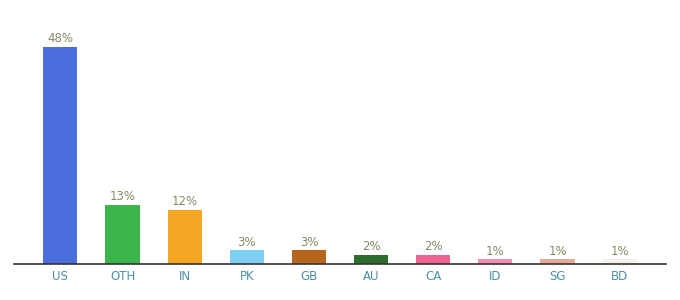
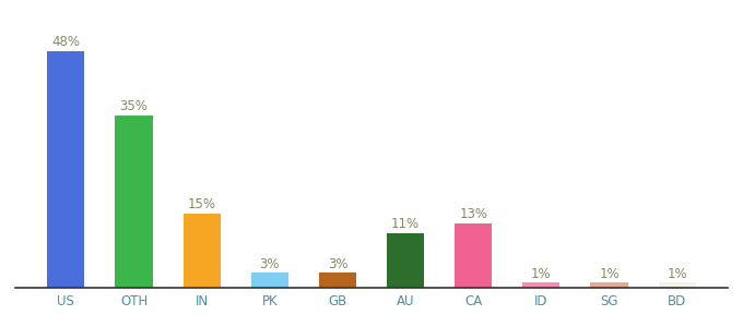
OTH: 13% -> 35%
IN: 12% -> 15%
AU: 2% -> 11%
CA: 2% -> 13%
